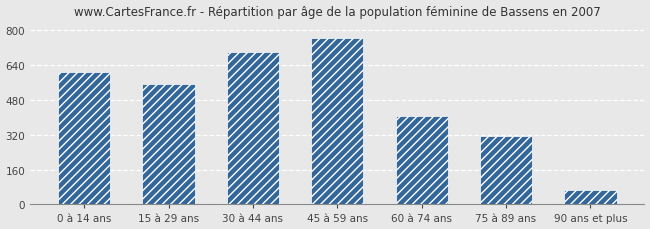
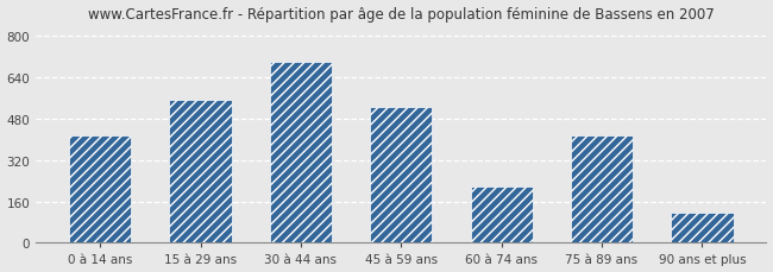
0 à 14 ans: 610 -> 415
45 à 59 ans: 762 -> 525
60 à 74 ans: 405 -> 220
75 à 89 ans: 315 -> 415
90 ans et plus: 65 -> 115
